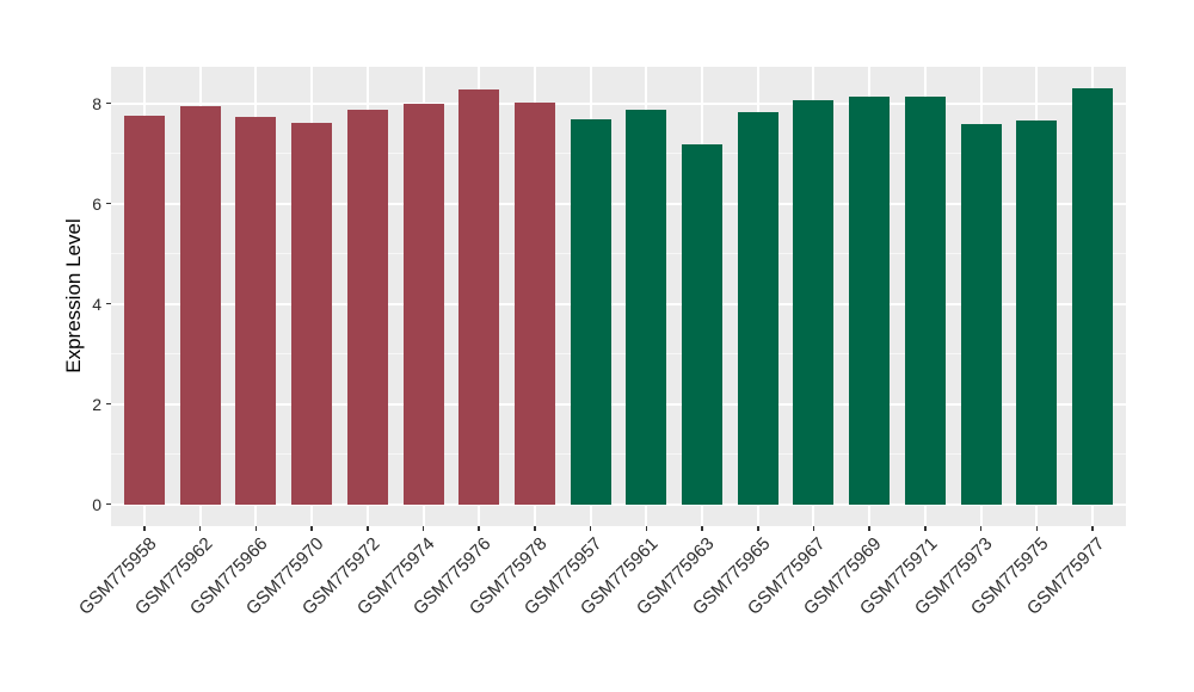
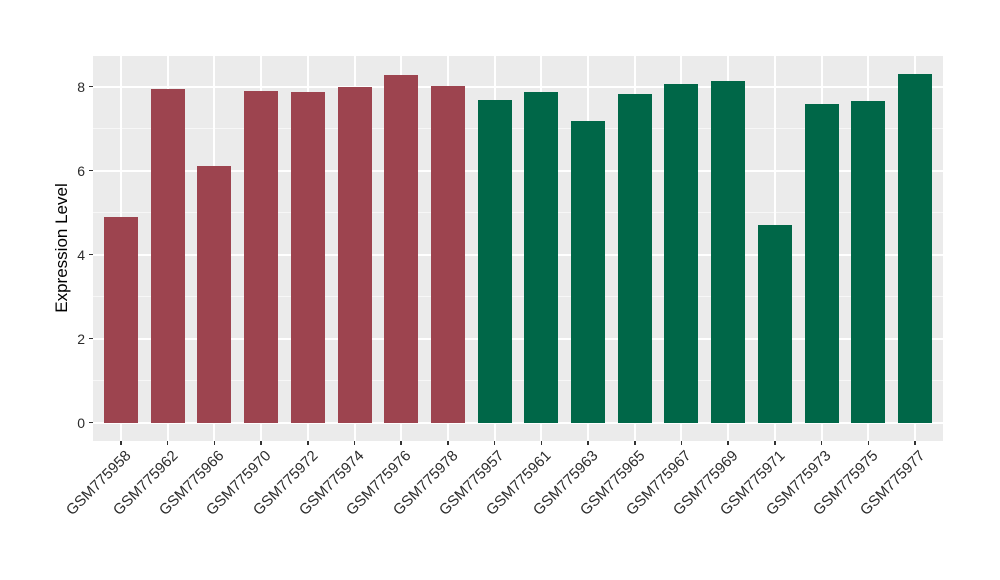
GSM775958: 7.8 -> 4.9
GSM775966: 7.7 -> 6.1
GSM775970: 7.6 -> 7.9
GSM775971: 8.1 -> 4.7
